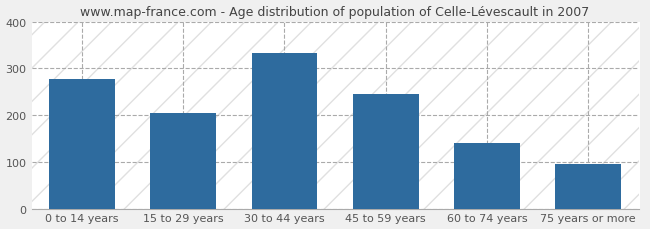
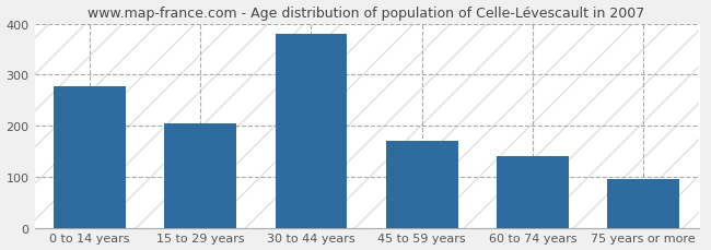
30 to 44 years: 333 -> 380
45 to 59 years: 246 -> 170
